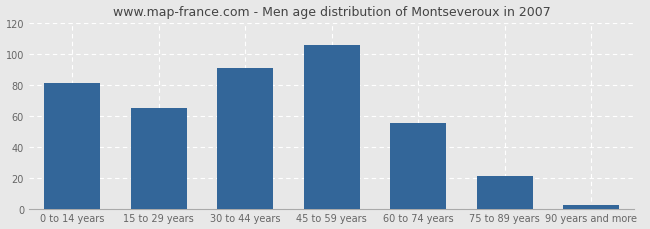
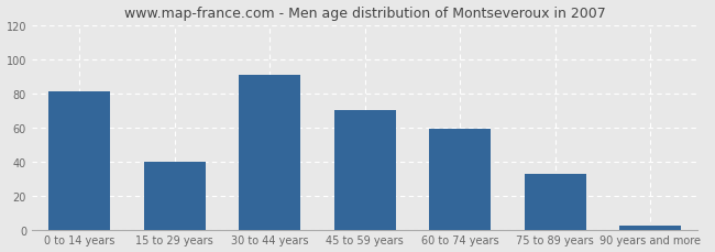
15 to 29 years: 65 -> 40
45 to 59 years: 106 -> 70
60 to 74 years: 55 -> 59
75 to 89 years: 21 -> 33
